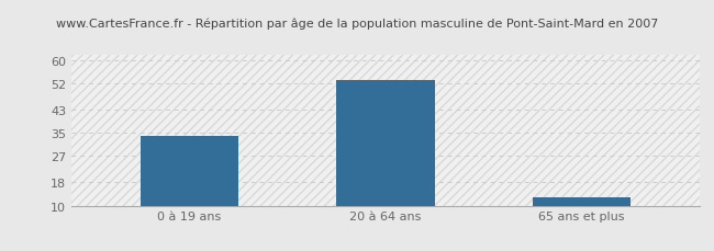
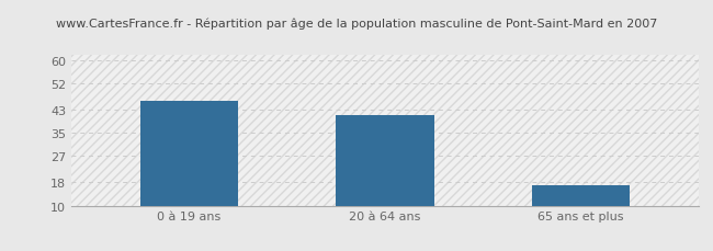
0 à 19 ans: 34 -> 46
20 à 64 ans: 53 -> 41
65 ans et plus: 13 -> 17
